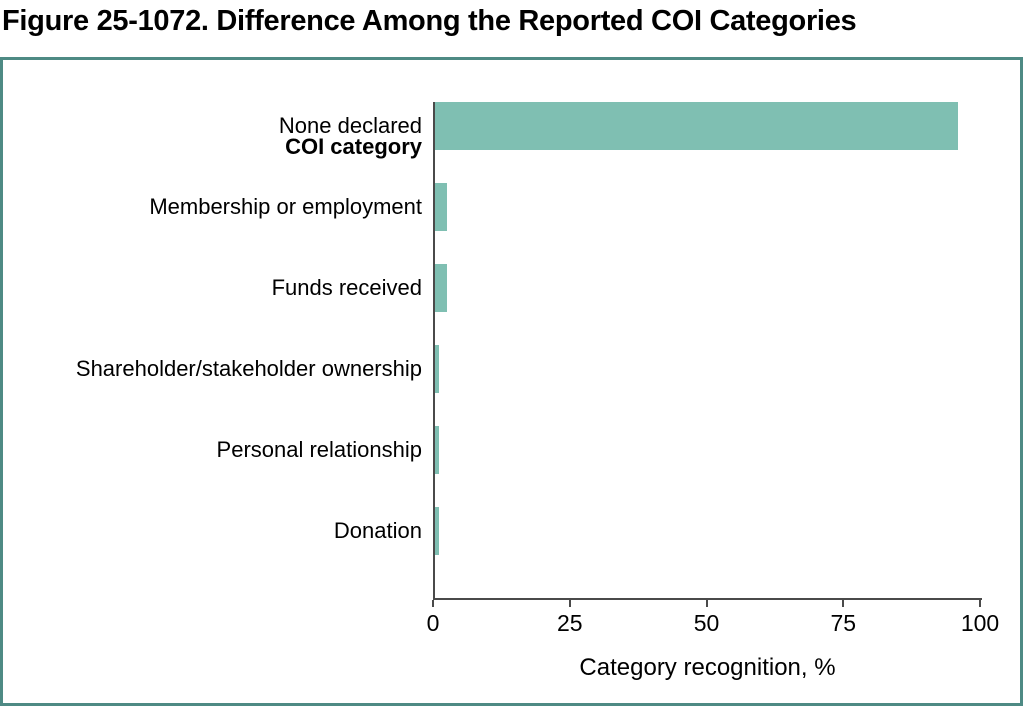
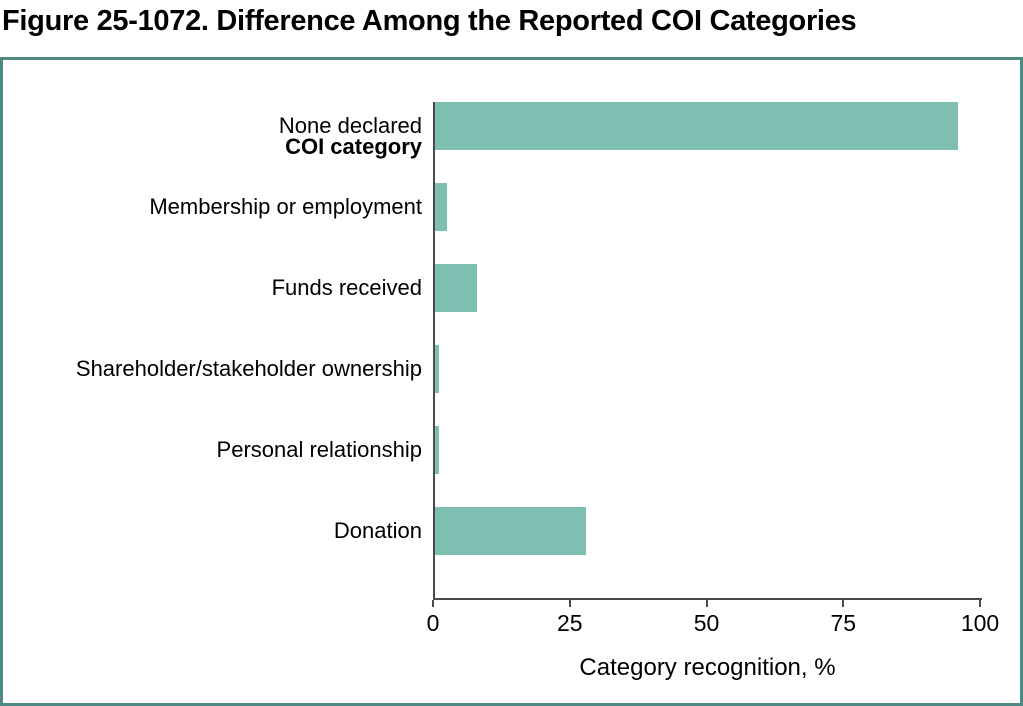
Funds received: 3 -> 8
Donation: 1 -> 28
